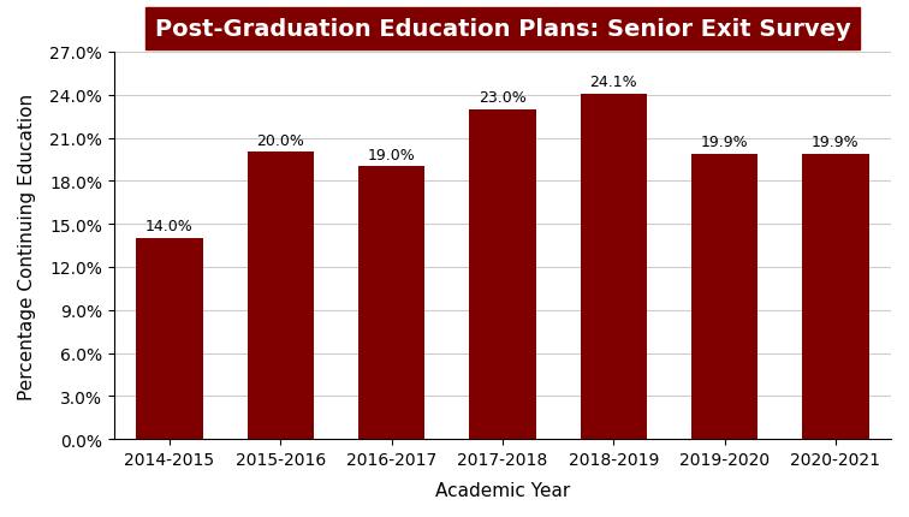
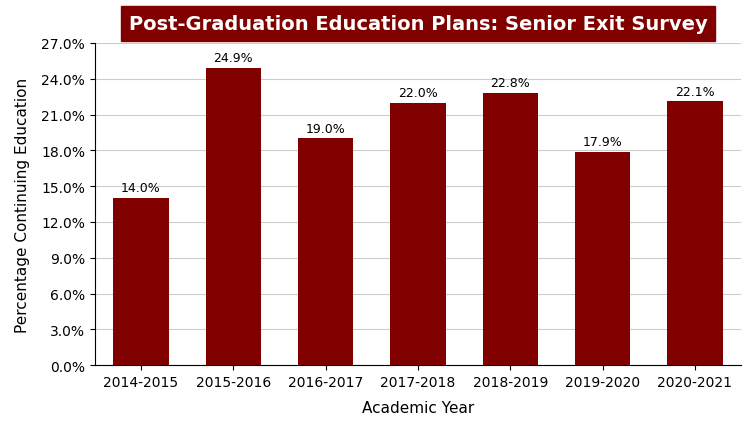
2015-2016: 20.0% -> 24.9%
2017-2018: 23.0% -> 22.0%
2018-2019: 24.1% -> 22.8%
2019-2020: 19.9% -> 17.9%
2020-2021: 19.9% -> 22.1%
